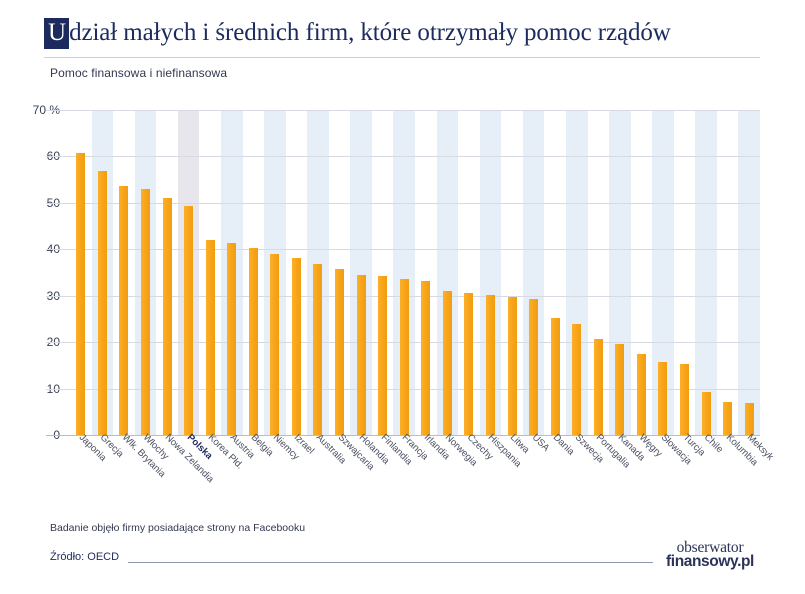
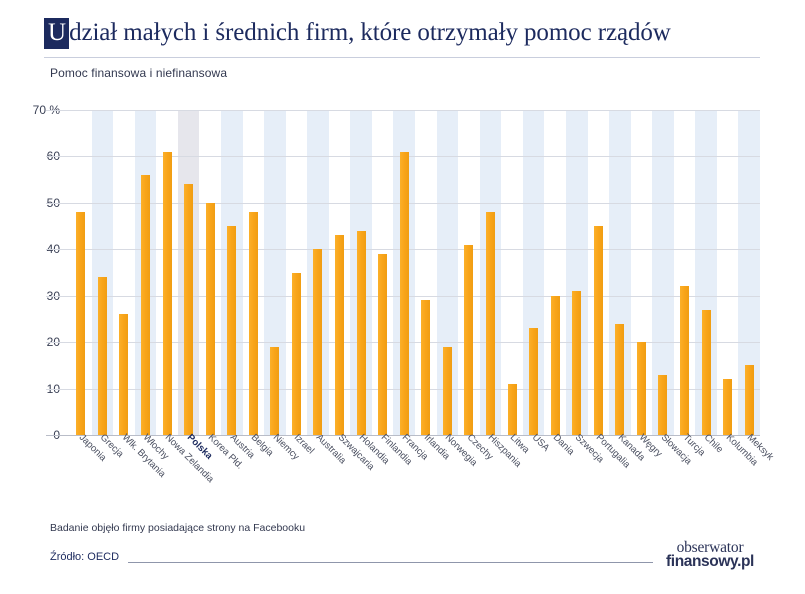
Japonia: 61% -> 48%
Grecja: 57% -> 34%
Wlk. Brytania: 54% -> 26%
Włochy: 53% -> 56%
Nowa Zelandia: 51% -> 61%
Polska: 49% -> 54%
Korea Płd.: 42% -> 50%
Austria: 41% -> 45%
Belgia: 40% -> 48%
Niemcy: 39% -> 19%
Izrael: 38% -> 35%
Australia: 37% -> 40%
Szwajcaria: 36% -> 43%
Holandia: 34% -> 44%
Finlandia: 34% -> 39%
Francja: 34% -> 61%
Irlandia: 33% -> 29%
Norwegia: 31% -> 19%
Czechy: 30% -> 41%
Hiszpania: 30% -> 48%
Litwa: 30% -> 11%
USA: 29% -> 23%
Dania: 25% -> 30%
Szwecja: 24% -> 31%
Portugalia: 21% -> 45%
Kanada: 20% -> 24%
Węgry: 17% -> 20%
Słowacja: 16% -> 13%
Turcja: 15% -> 32%
Chile: 9% -> 27%
Kolumbia: 7% -> 12%
Meksyk: 7% -> 15%
